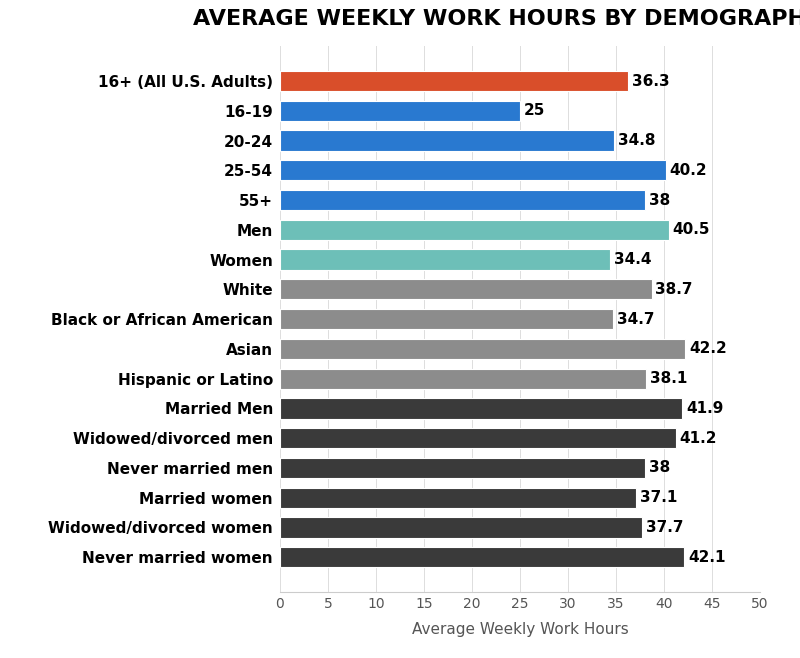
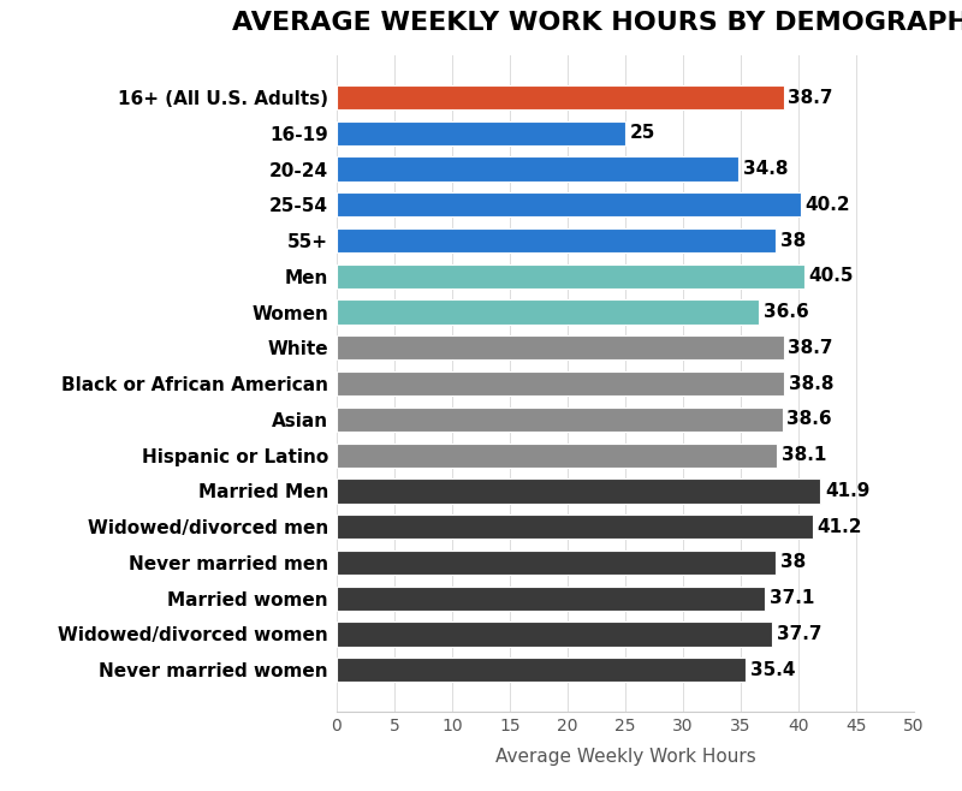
16+ (All U.S. Adults): 36.3 -> 38.7
Women: 34.4 -> 36.6
Black or African American: 34.7 -> 38.8
Asian: 42.2 -> 38.6
Never married women: 42.1 -> 35.4
